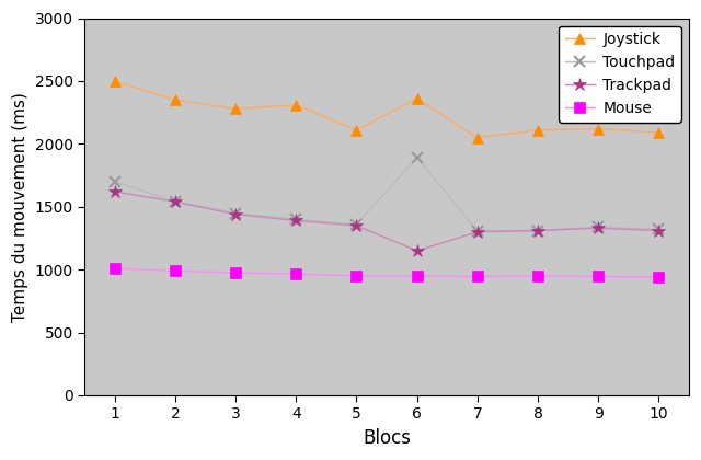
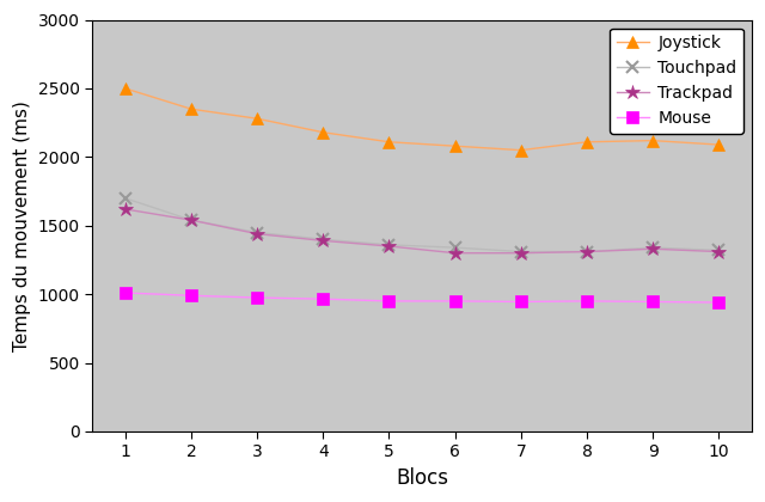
Joystick/4: 2310 -> 2180
Joystick/6: 2360 -> 2080
Touchpad/6: 1890 -> 1340
Trackpad/6: 1150 -> 1300
